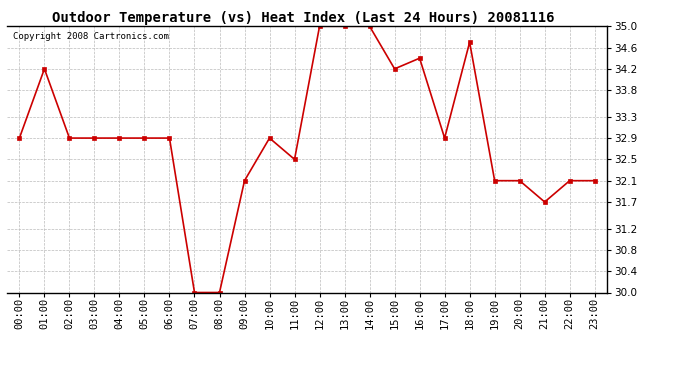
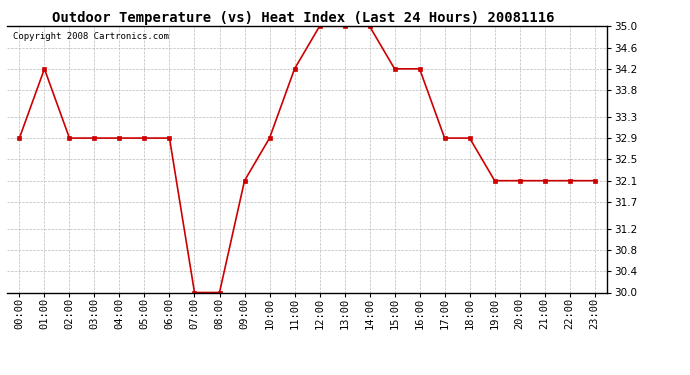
11:00: 32.5 -> 34.2
16:00: 34.4 -> 34.2
18:00: 34.7 -> 32.9
21:00: 31.7 -> 32.1
